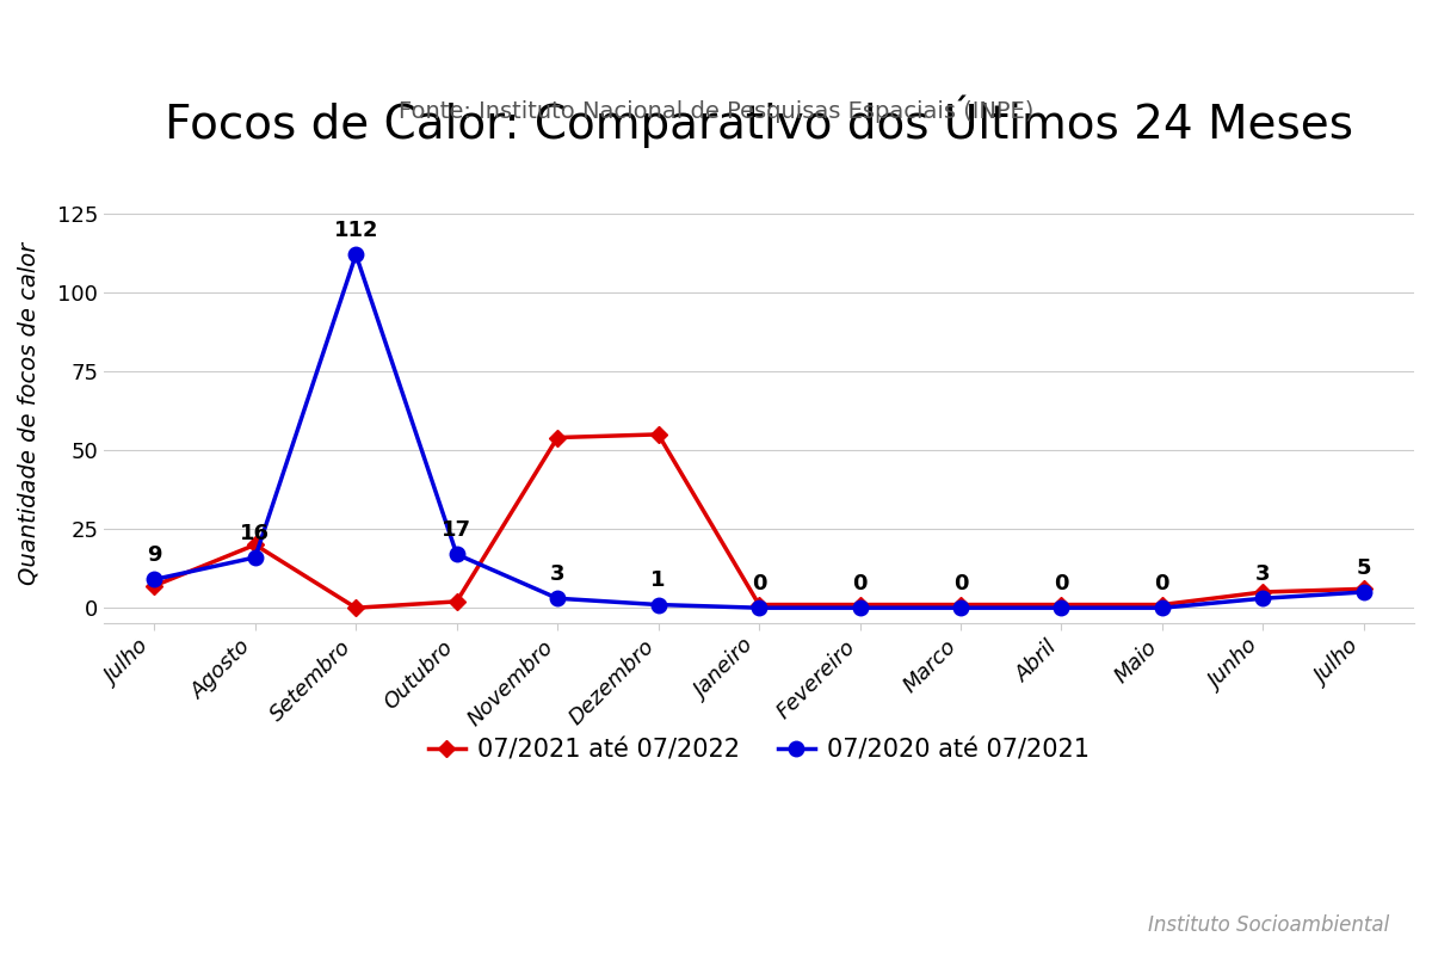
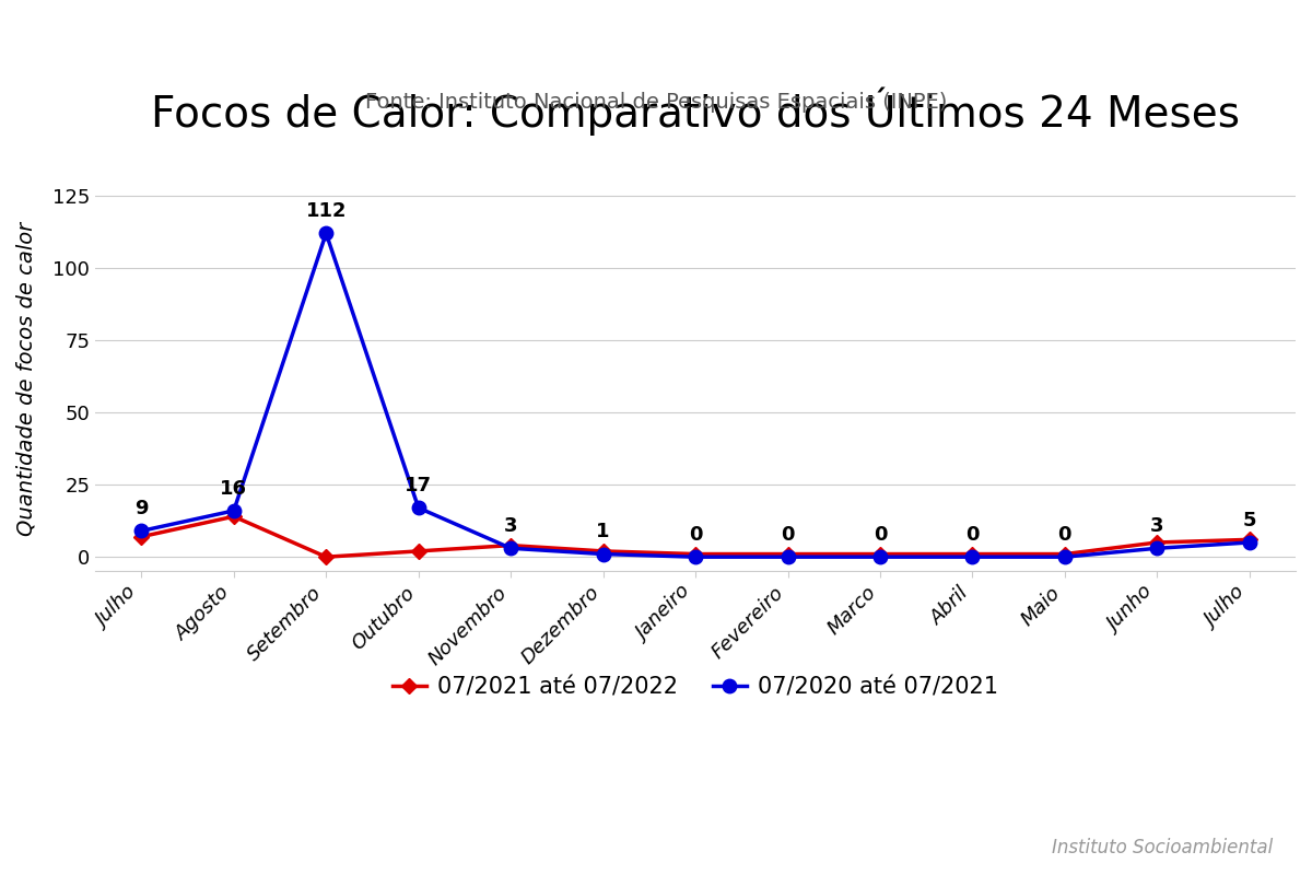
07/2021 até 07/2022/Agosto: 20 -> 14
07/2021 até 07/2022/Novembro: 54 -> 4
07/2021 até 07/2022/Dezembro: 55 -> 2
